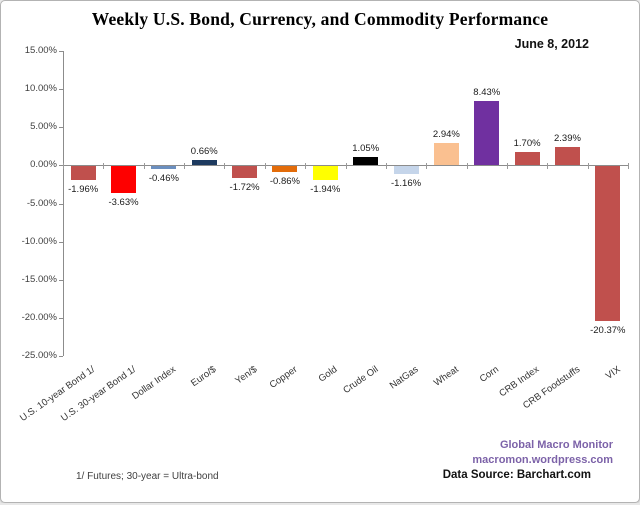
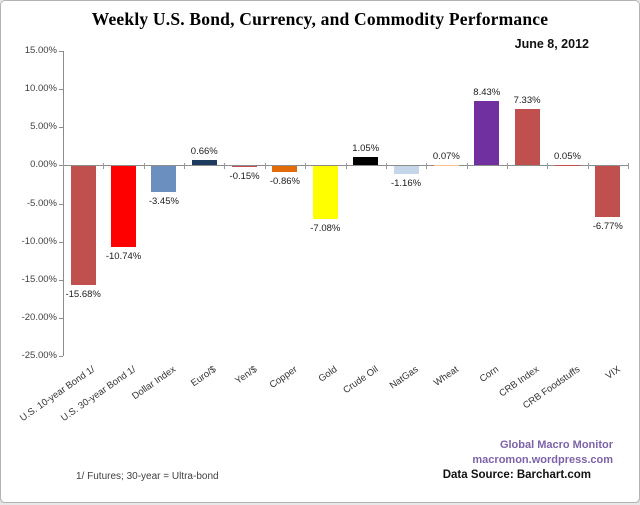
U.S. 10-year Bond 1/: -1.96% -> -15.68%
U.S. 30-year Bond 1/: -3.63% -> -10.74%
Dollar Index: -0.46% -> -3.45%
Yen/$: -1.72% -> -0.15%
Gold: -1.94% -> -7.08%
Wheat: 2.94% -> 0.07%
CRB Index: 1.70% -> 7.33%
CRB Foodstuffs: 2.39% -> 0.05%
VIX: -20.37% -> -6.77%
